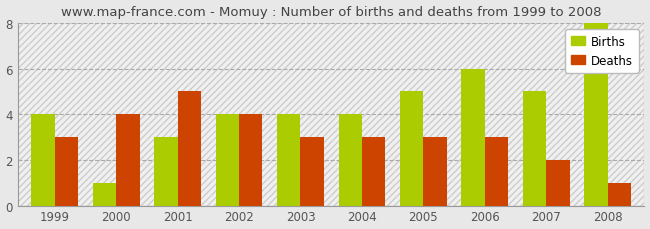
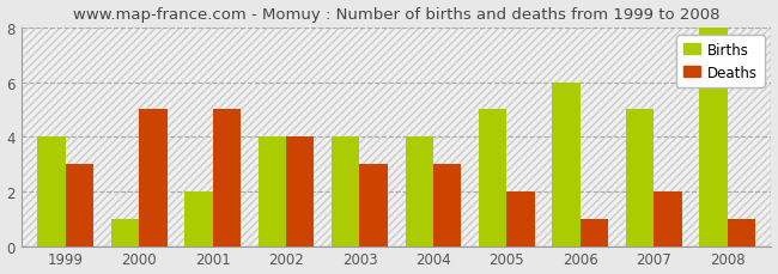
Deaths/2000: 4 -> 5
Births/2001: 3 -> 2
Deaths/2005: 3 -> 2
Deaths/2006: 3 -> 1
